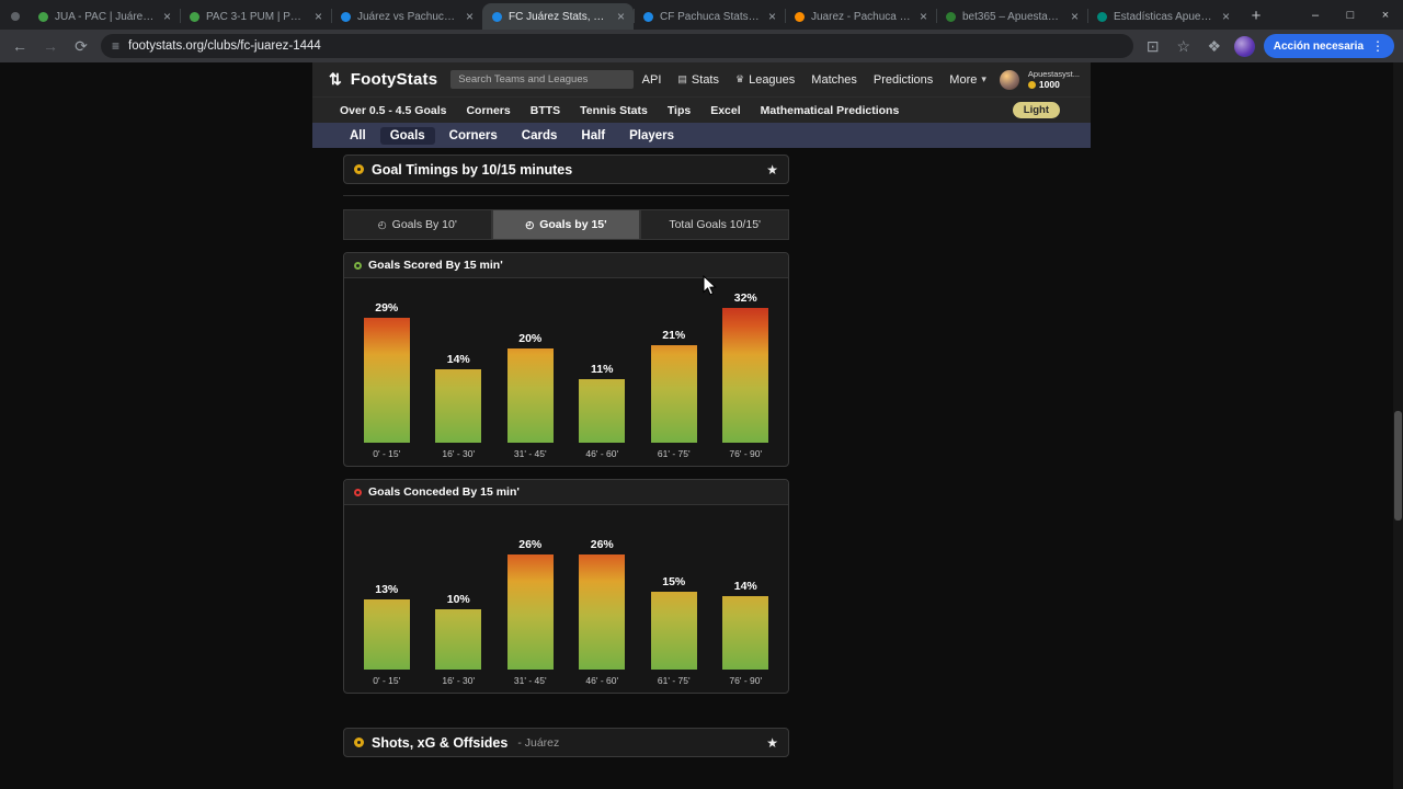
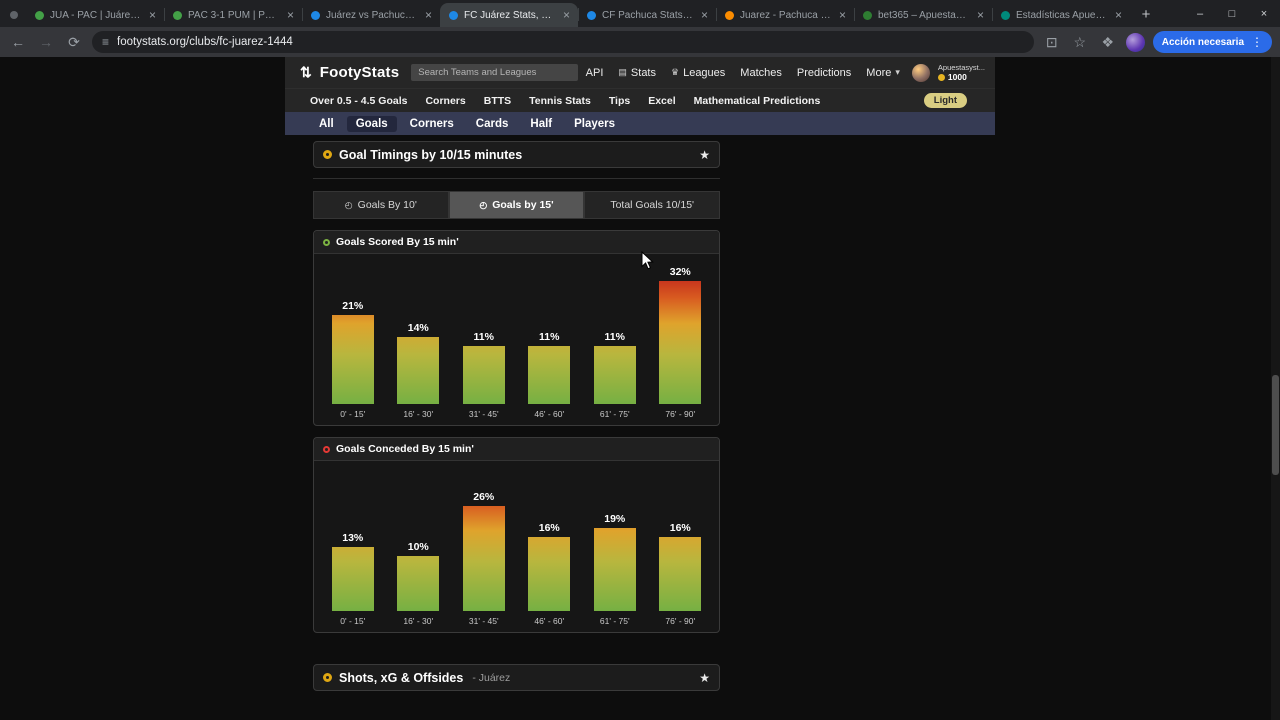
Goals Scored By 15 min'/0' - 15': 29% -> 21%
Goals Scored By 15 min'/31' - 45': 20% -> 11%
Goals Scored By 15 min'/61' - 75': 21% -> 11%
Goals Conceded By 15 min'/46' - 60': 26% -> 16%
Goals Conceded By 15 min'/61' - 75': 15% -> 19%
Goals Conceded By 15 min'/76' - 90': 14% -> 16%
